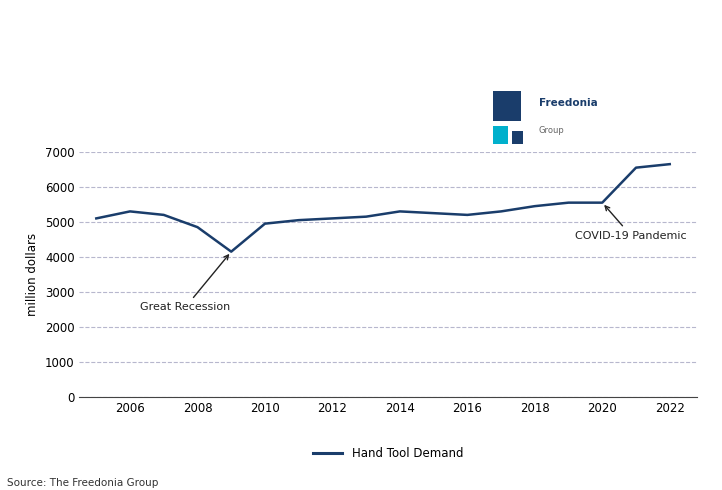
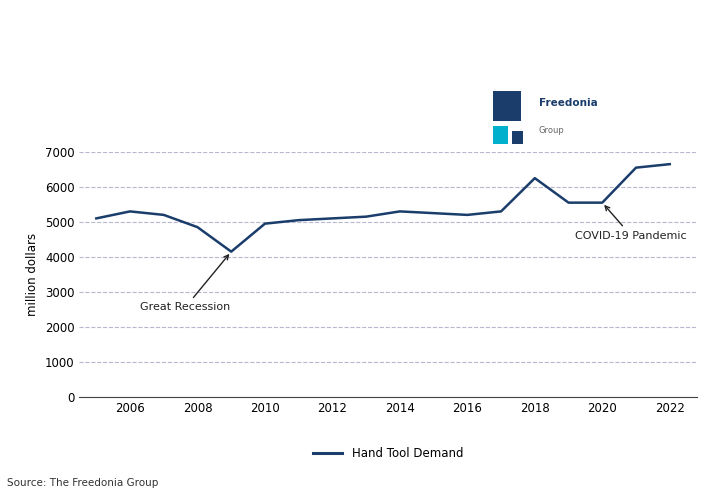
2018: 5450 -> 6250
